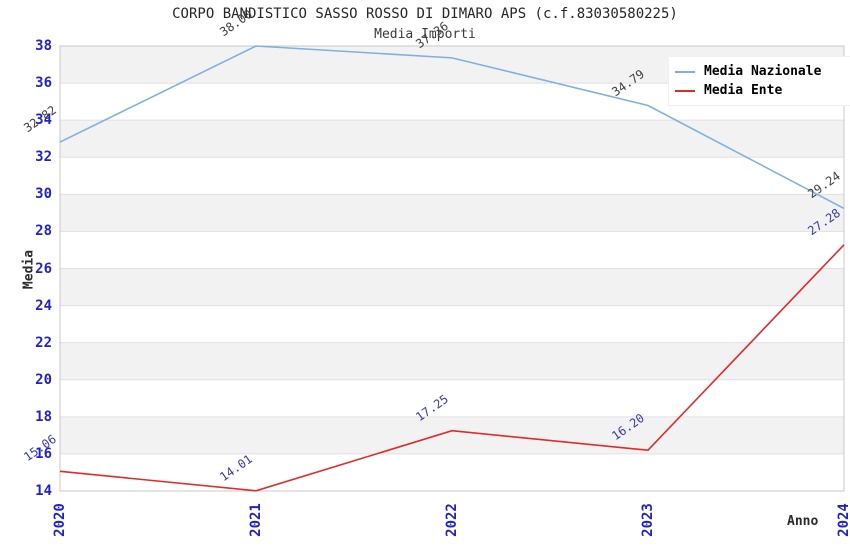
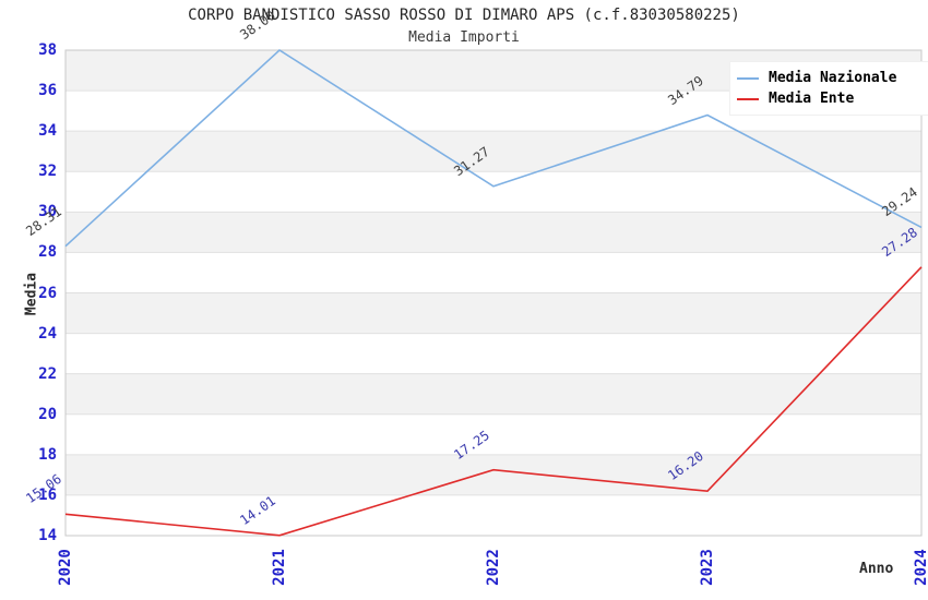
Media Nazionale/2020: 32.82 -> 28.31
Media Nazionale/2022: 37.36 -> 31.27
